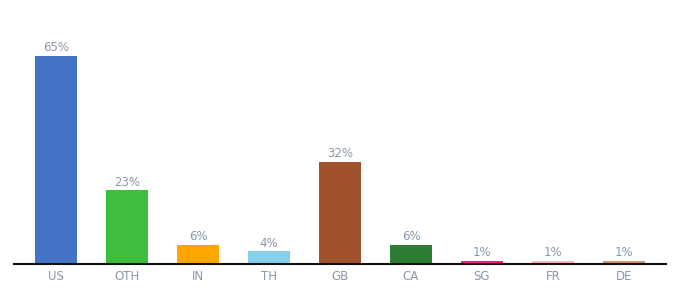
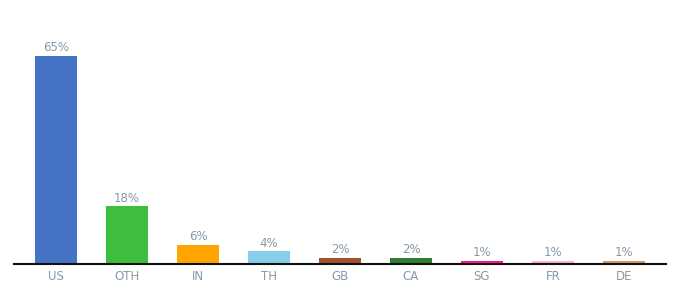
OTH: 23% -> 18%
GB: 32% -> 2%
CA: 6% -> 2%
